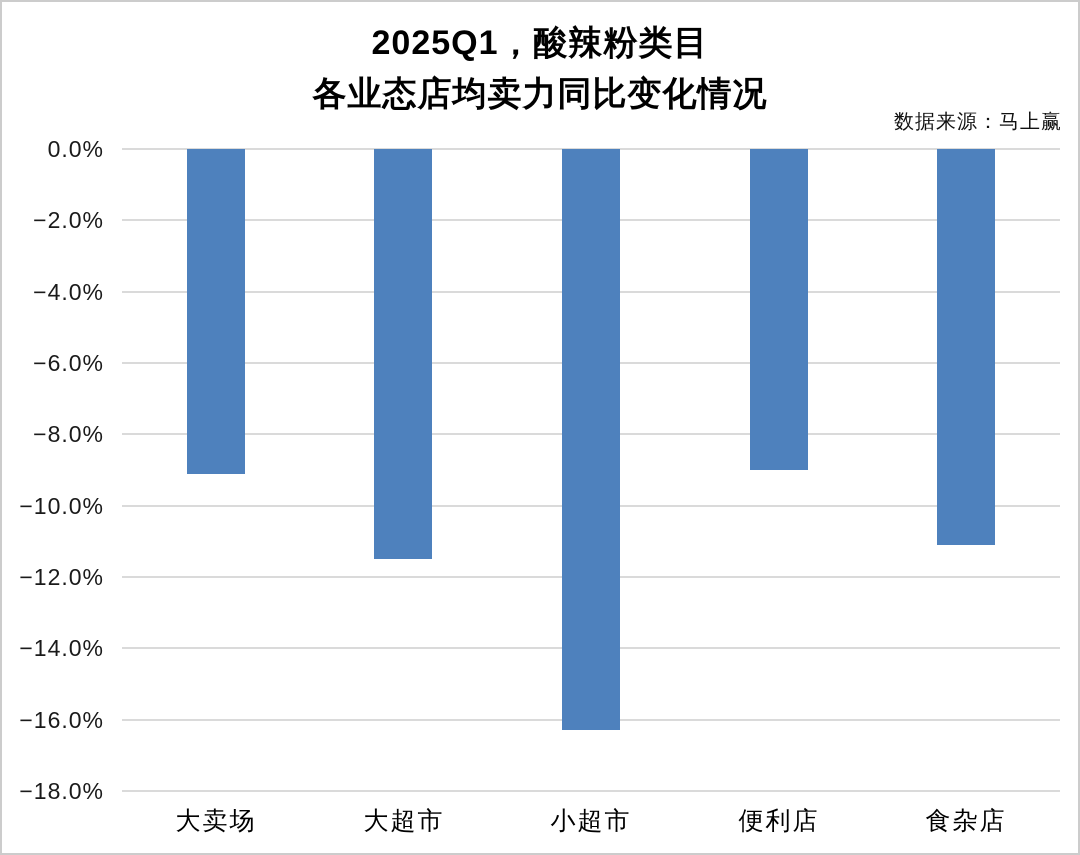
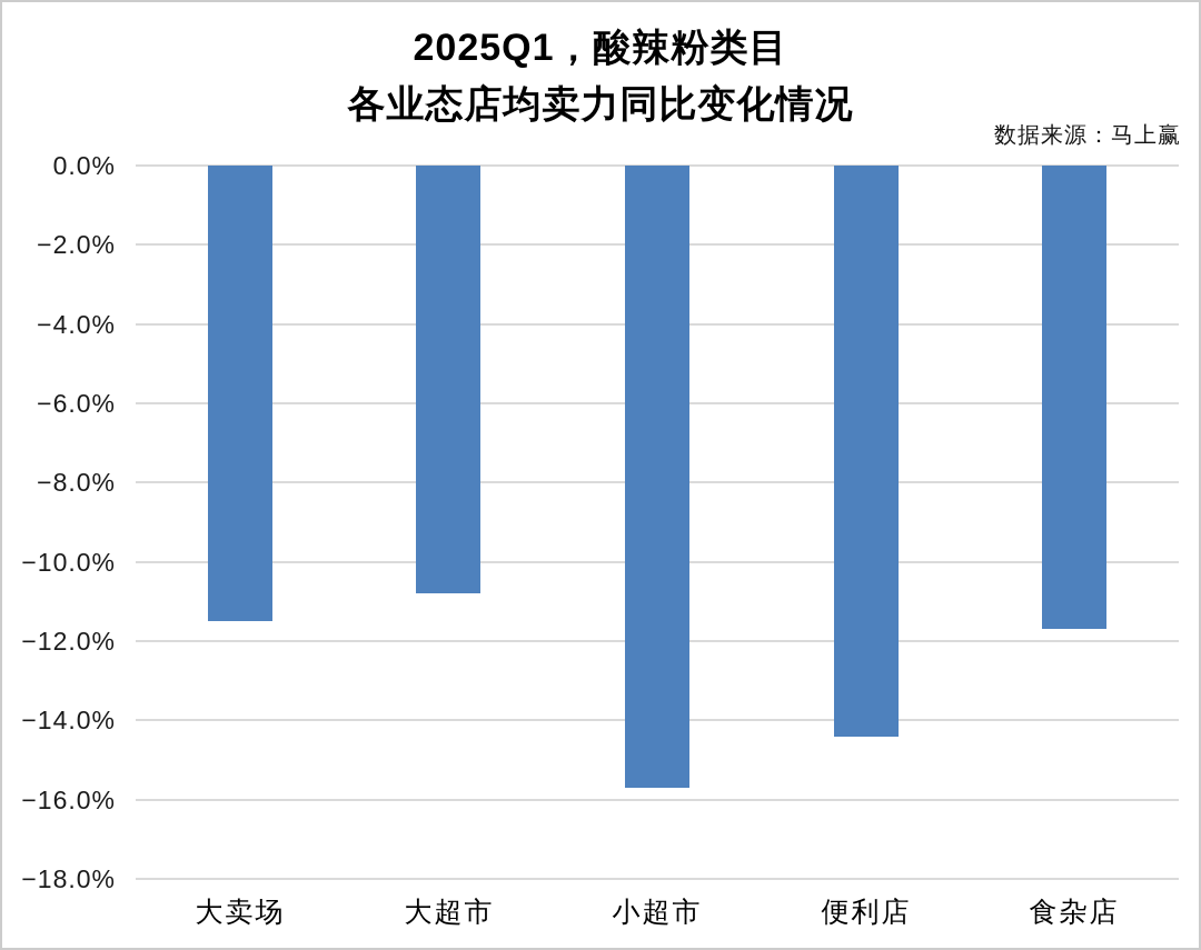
大卖场: -9.1% -> -11.5%
大超市: -11.5% -> -10.8%
小超市: -16.3% -> -15.7%
便利店: -9.0% -> -14.4%
食杂店: -11.1% -> -11.7%
